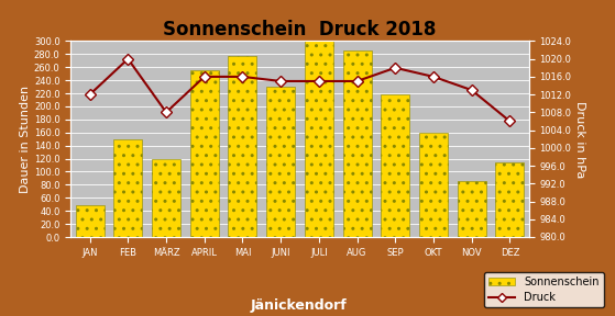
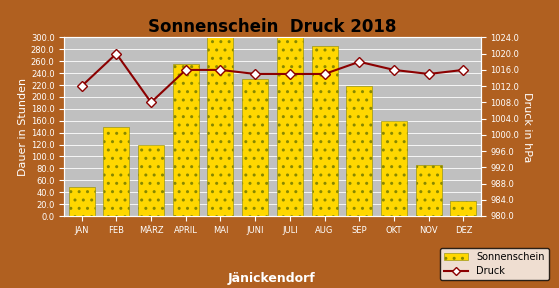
Sonnenschein/MAI: 278 -> 300
Druck/NOV: 1013 -> 1015
Sonnenschein/DEZ: 114 -> 25
Druck/DEZ: 1006 -> 1016
